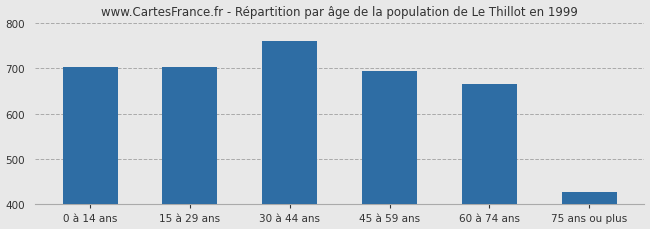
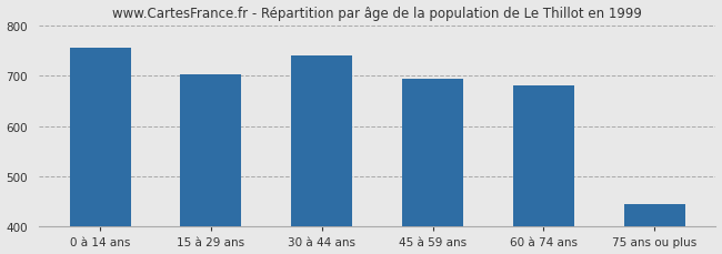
0 à 14 ans: 703 -> 755
30 à 44 ans: 760 -> 740
60 à 74 ans: 665 -> 680
75 ans ou plus: 428 -> 445
